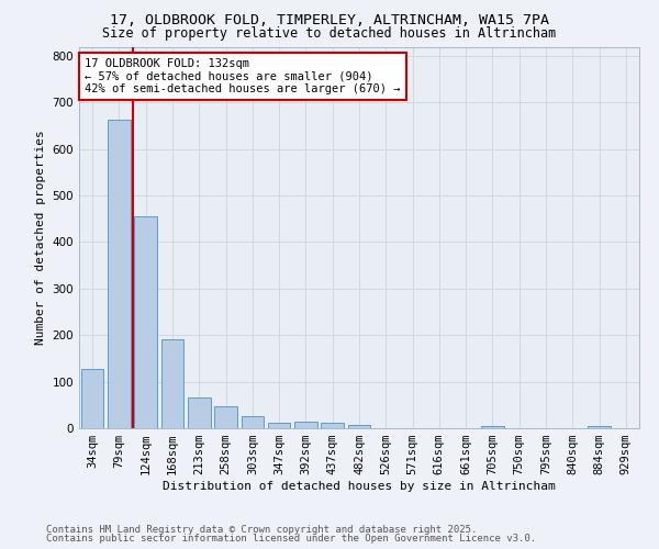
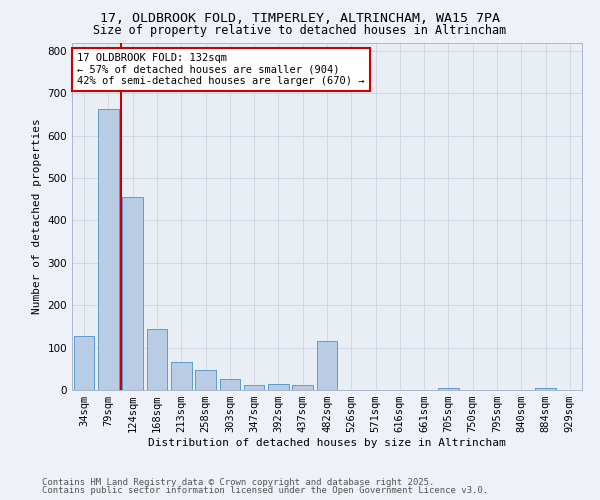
168sqm: 190 -> 145
482sqm: 6 -> 115
